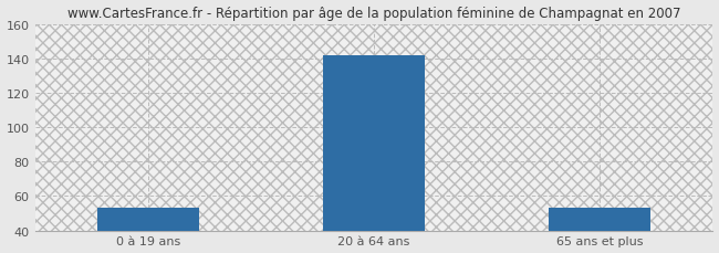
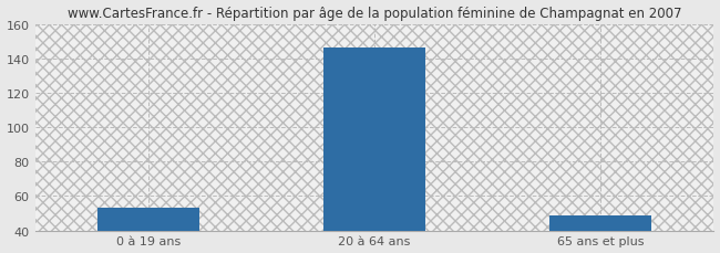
20 à 64 ans: 142 -> 146
65 ans et plus: 53 -> 49
